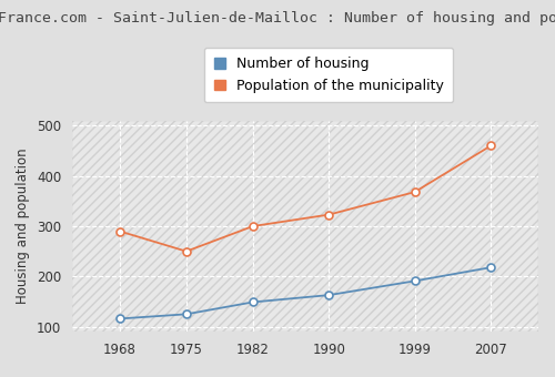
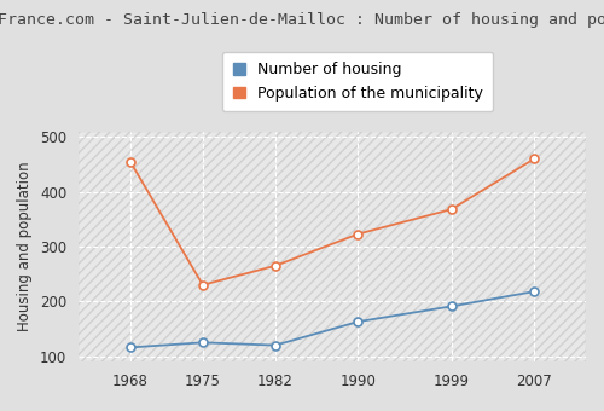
Population of the municipality/1968: 290 -> 455
Population of the municipality/1975: 250 -> 230
Number of housing/1982: 149 -> 120
Population of the municipality/1982: 300 -> 265
